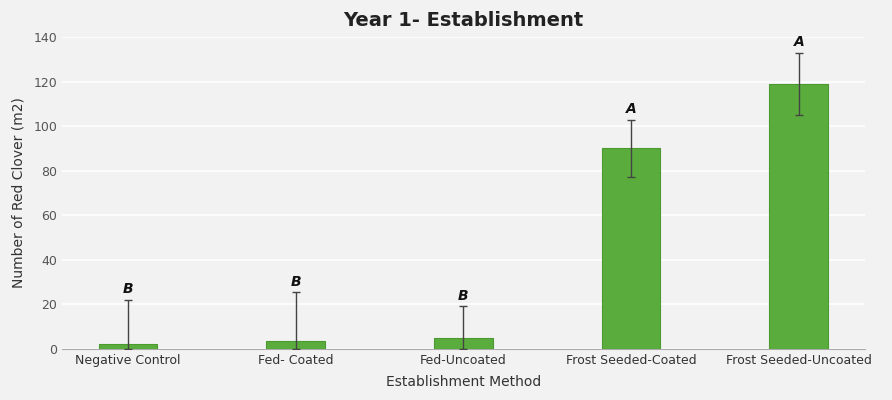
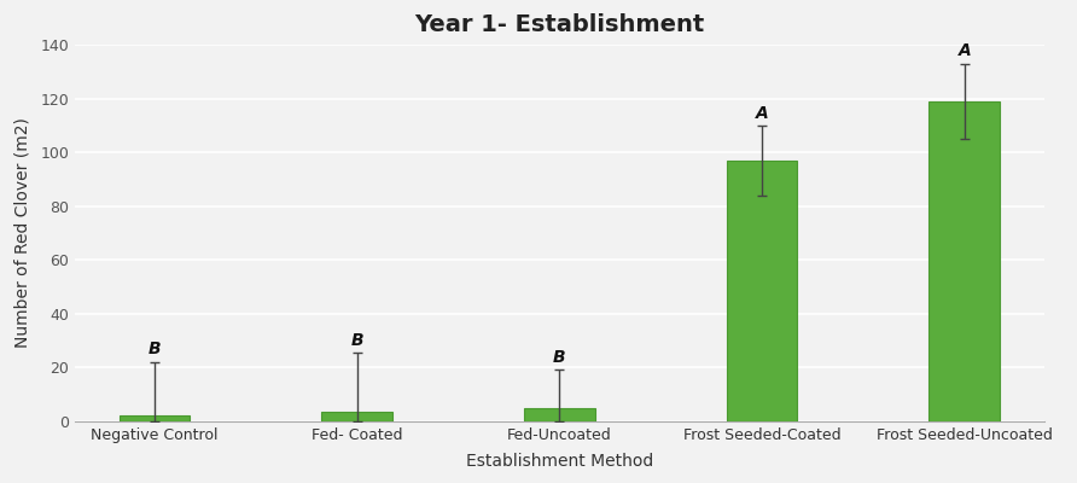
Frost Seeded-Coated: 90.0 -> 97.0
